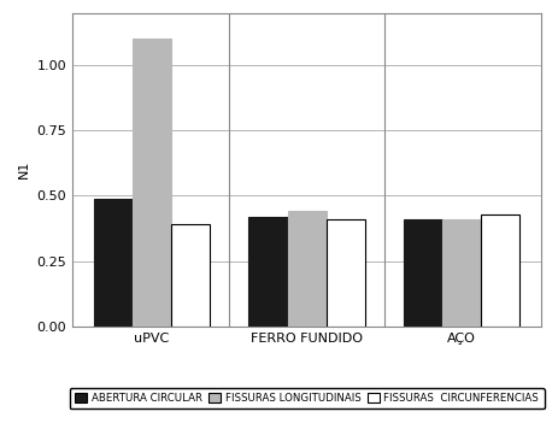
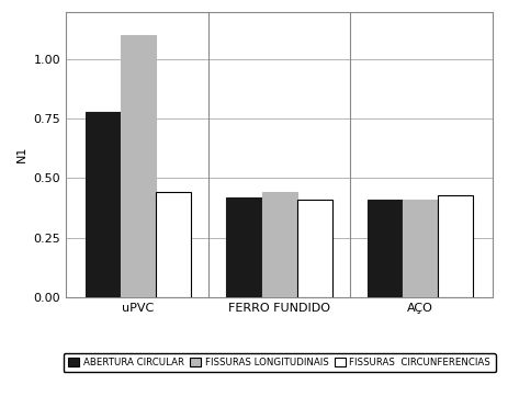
ABERTURA CIRCULAR/uPVC: 0.49 -> 0.78
FISSURAS CIRCUNFERENCIAS/uPVC: 0.39 -> 0.44
